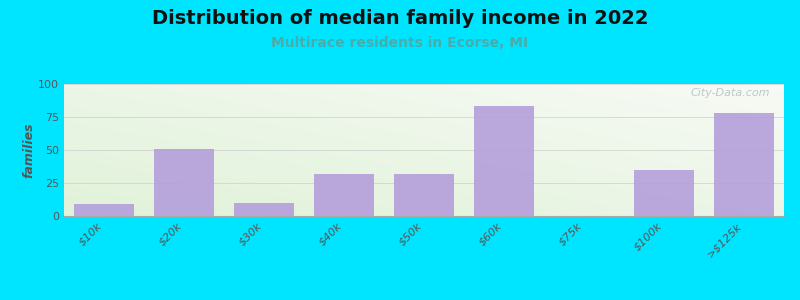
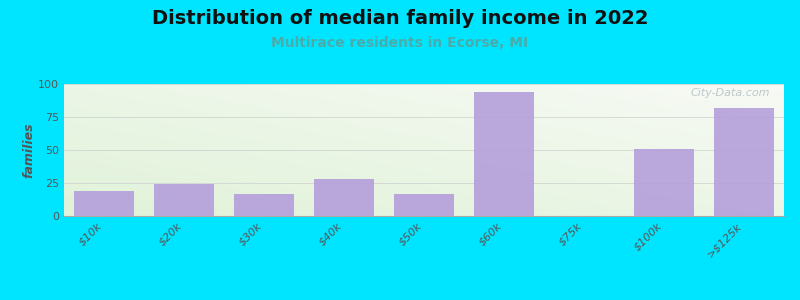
$10k: 9 -> 19
$20k: 51 -> 24
$30k: 10 -> 17
$40k: 32 -> 28
$50k: 32 -> 17
$60k: 83 -> 94
$100k: 35 -> 51
>$125k: 78 -> 82
